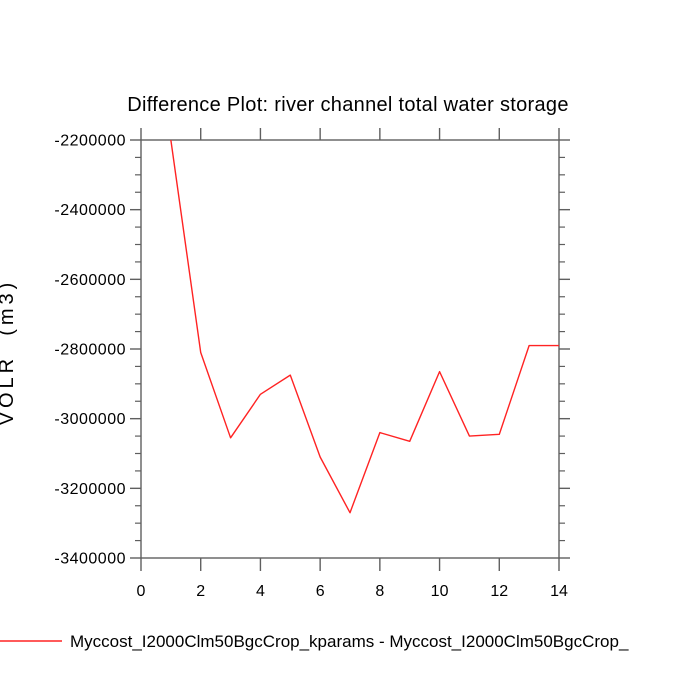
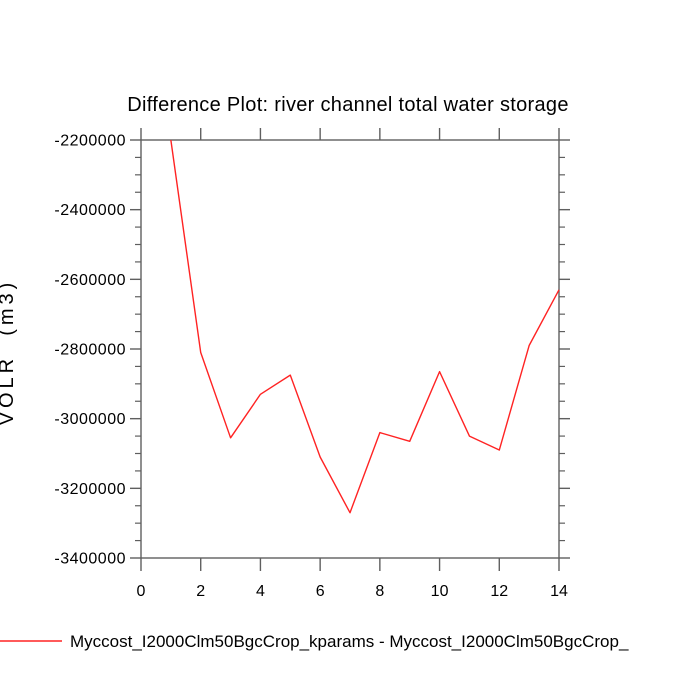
12: -3040000 -> -3090000
14: -2790000 -> -2630000
